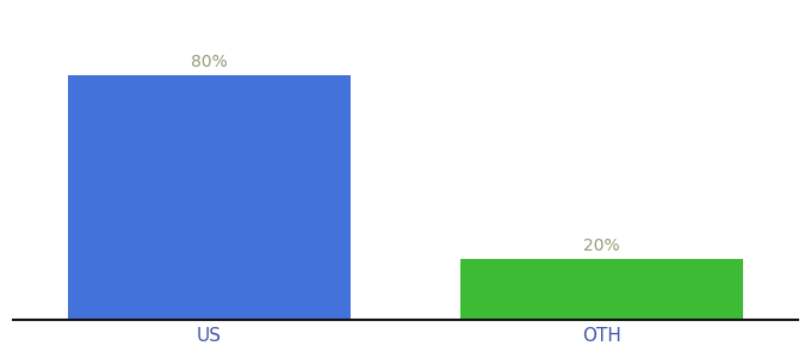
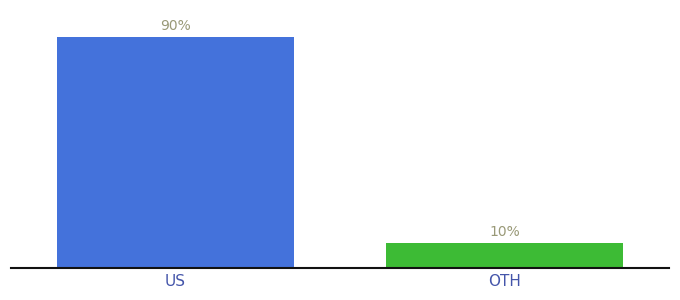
US: 80% -> 90%
OTH: 20% -> 10%
